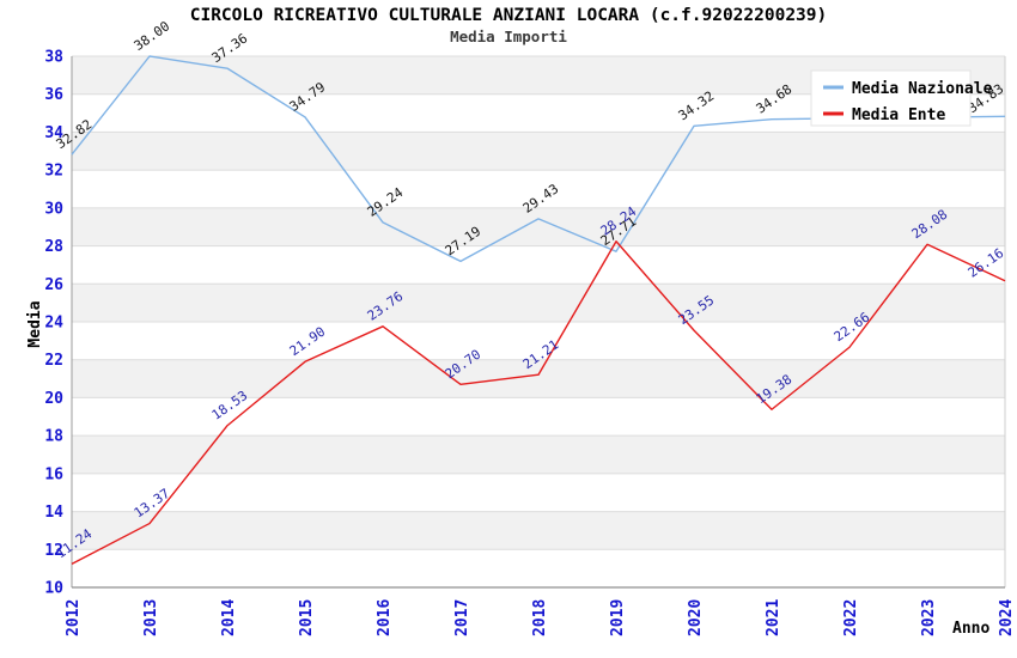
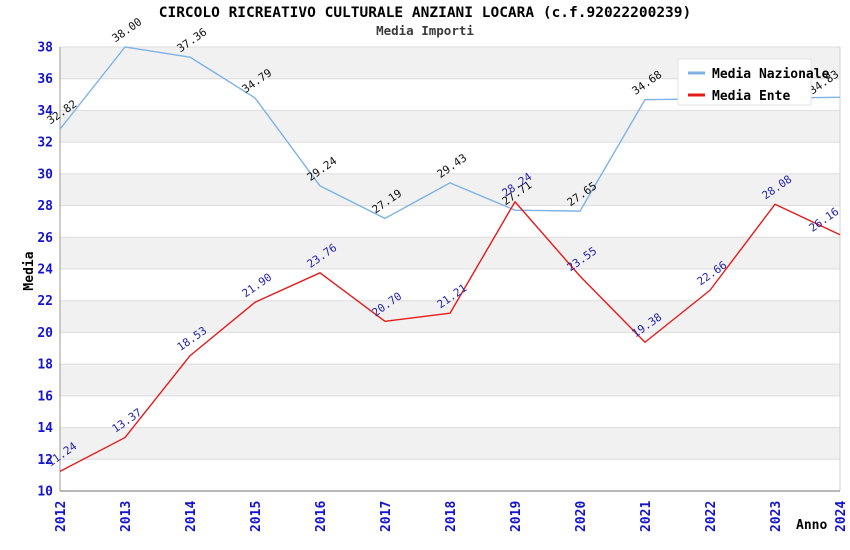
Media Nazionale/2020: 34.32 -> 27.65
